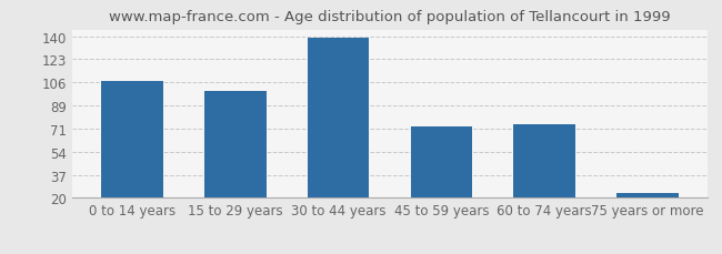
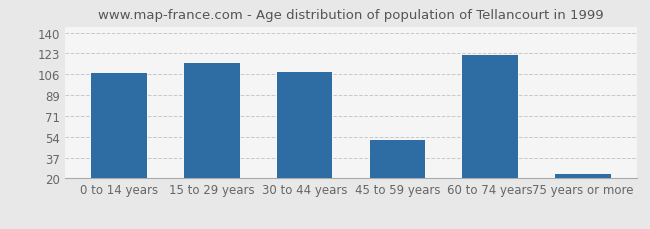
15 to 29 years: 99 -> 115
30 to 44 years: 139 -> 108
45 to 59 years: 73 -> 52
60 to 74 years: 75 -> 122
